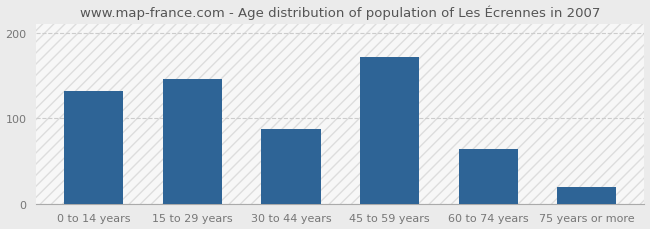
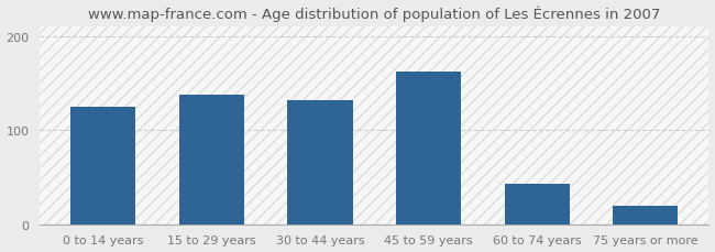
0 to 14 years: 132 -> 125
15 to 29 years: 146 -> 138
30 to 44 years: 88 -> 132
45 to 59 years: 172 -> 163
60 to 74 years: 64 -> 43
